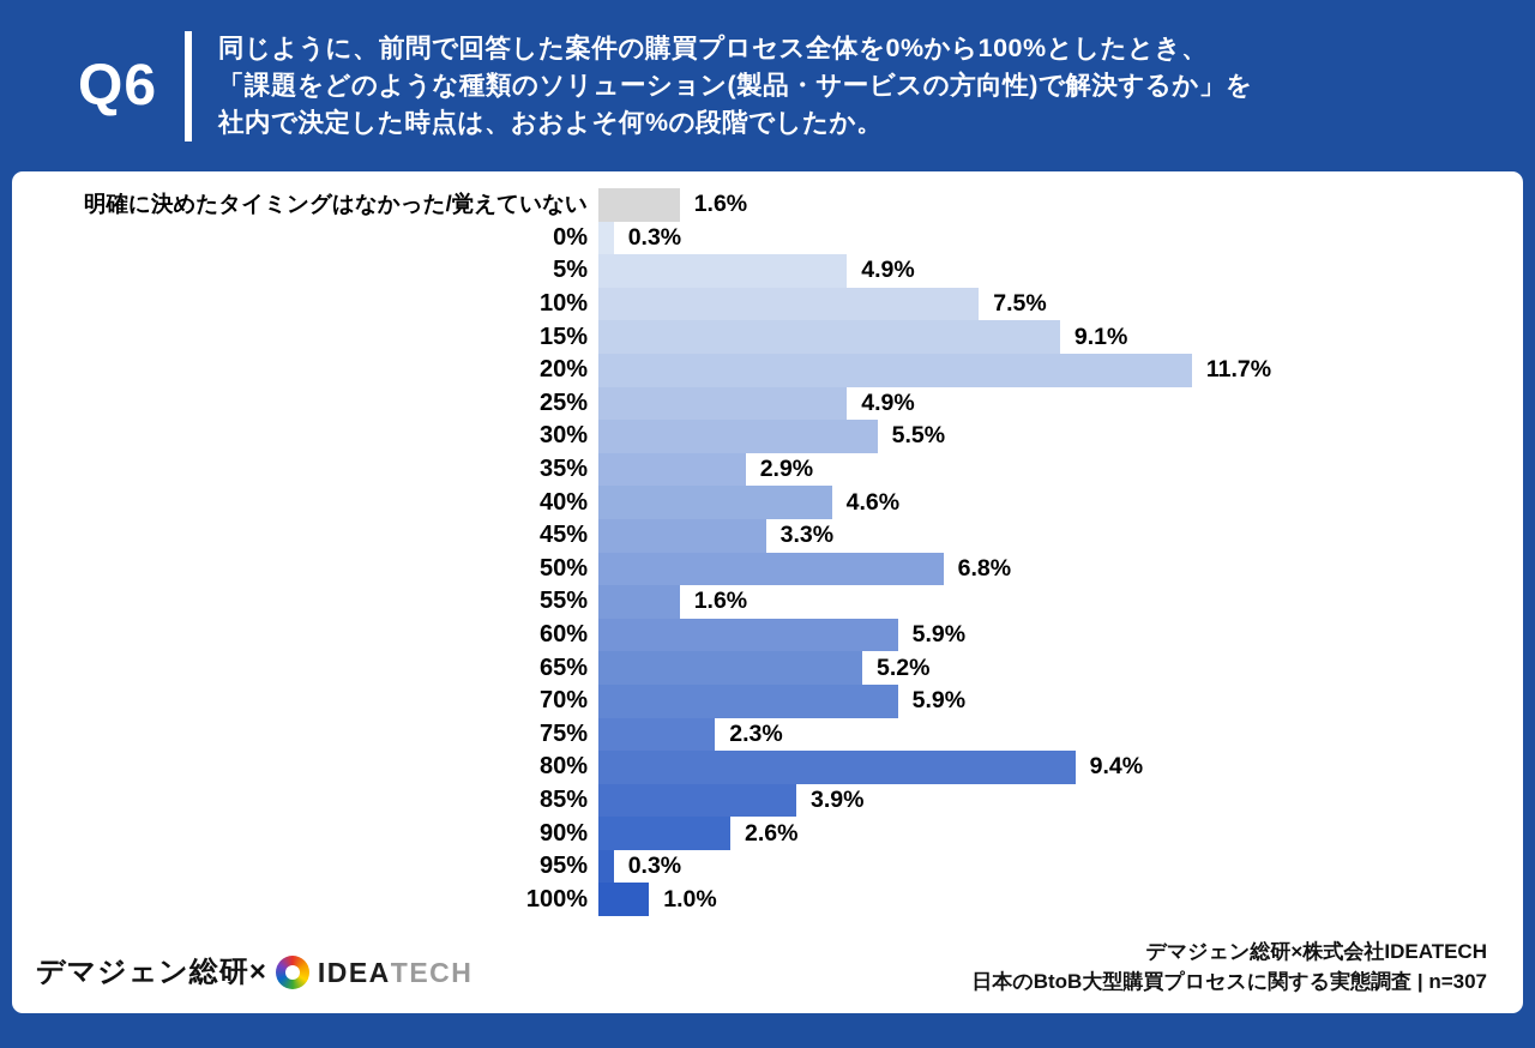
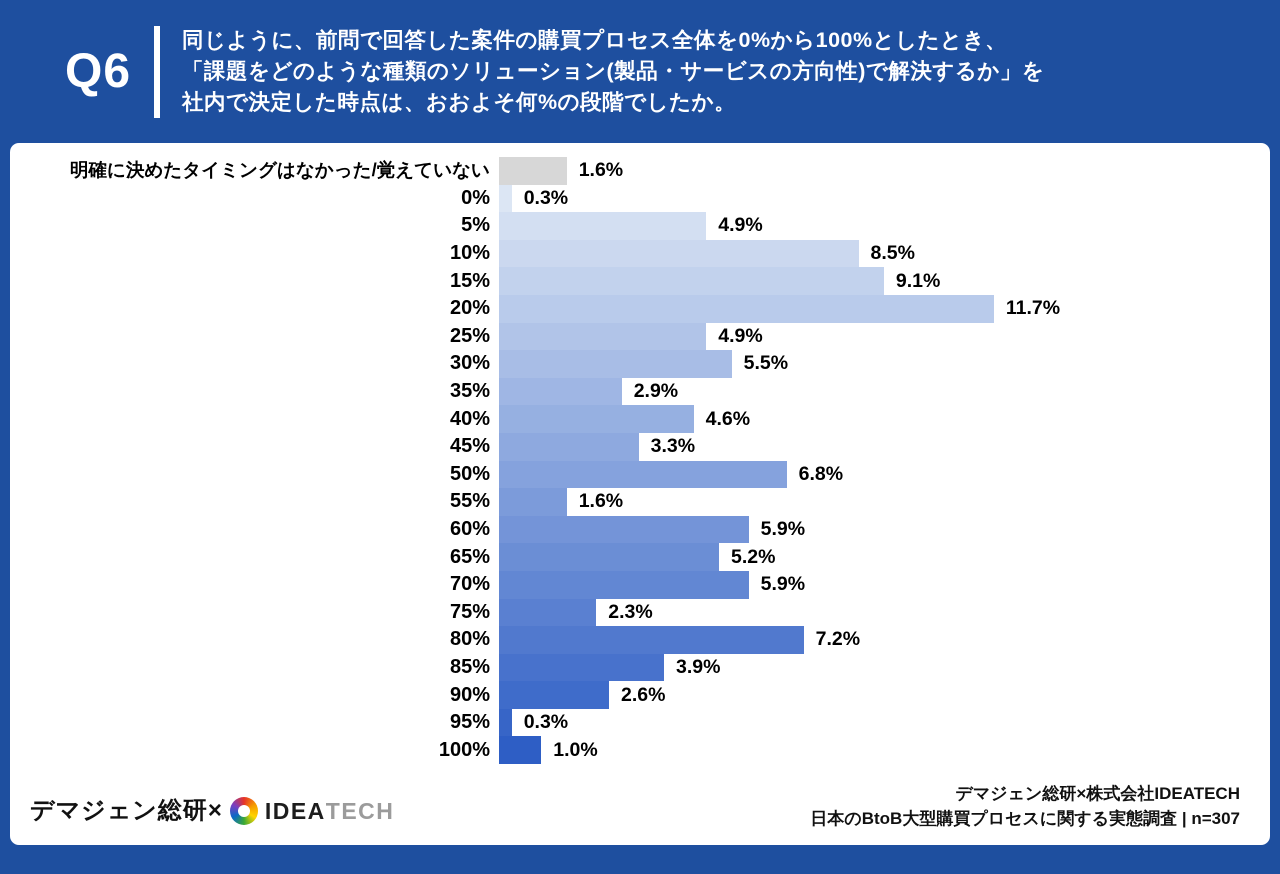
10%: 7.5% -> 8.5%
80%: 9.4% -> 7.2%
